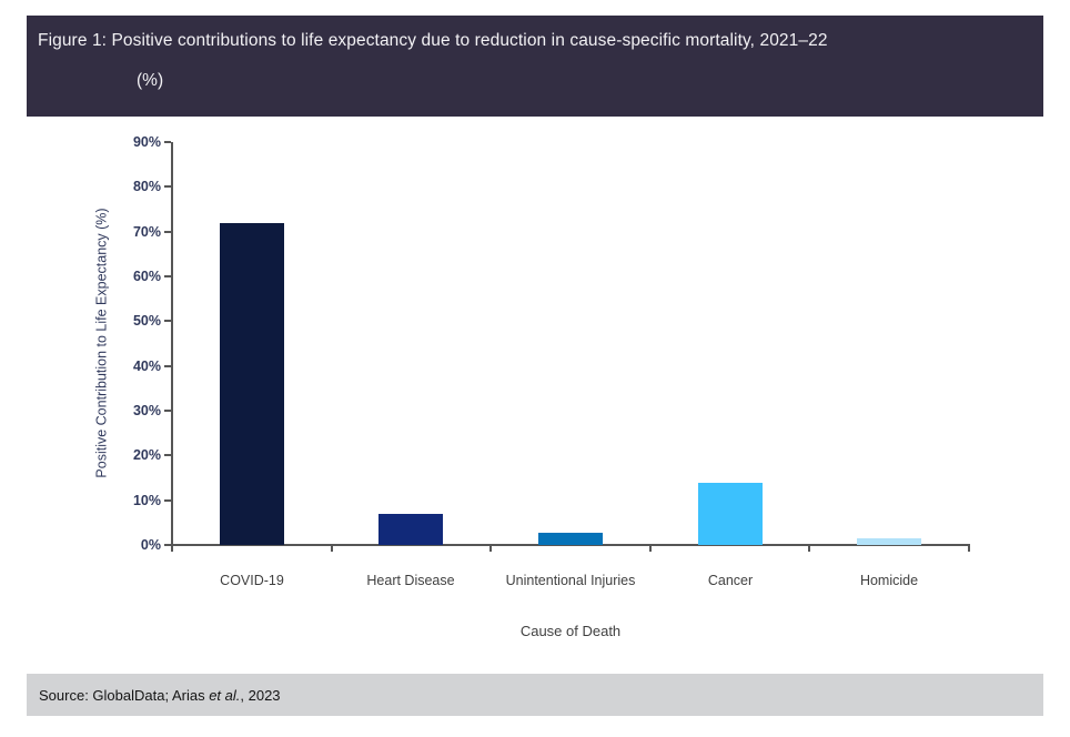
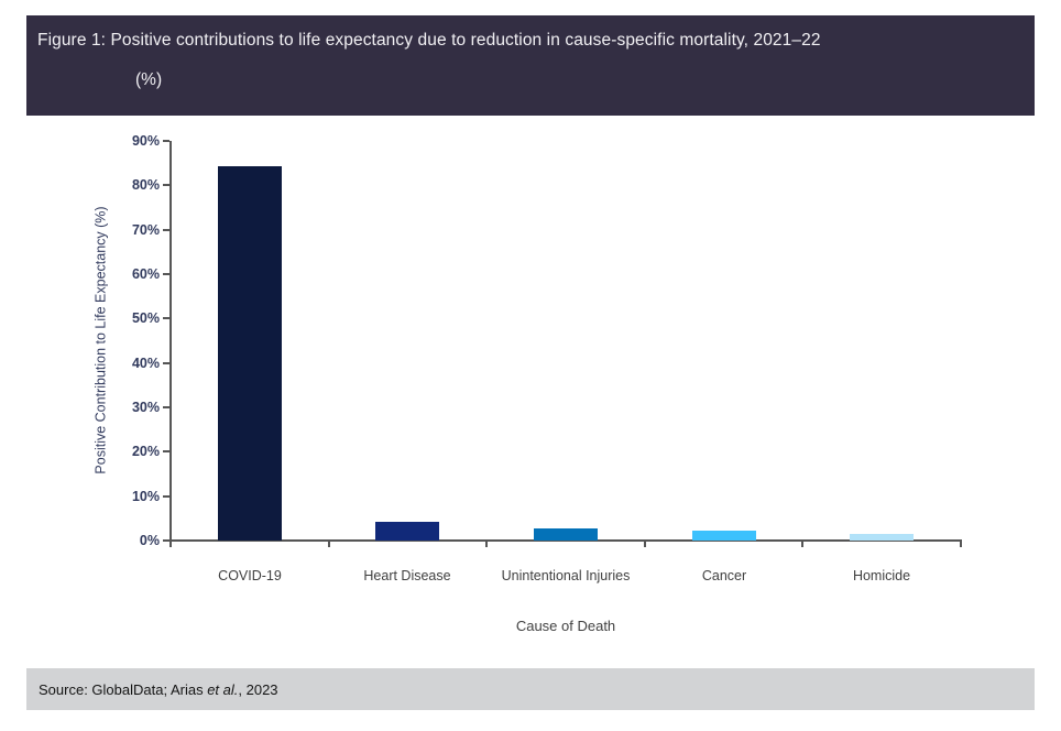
COVID-19: 72% -> 84%
Heart Disease: 7% -> 4%
Cancer: 14% -> 2%
